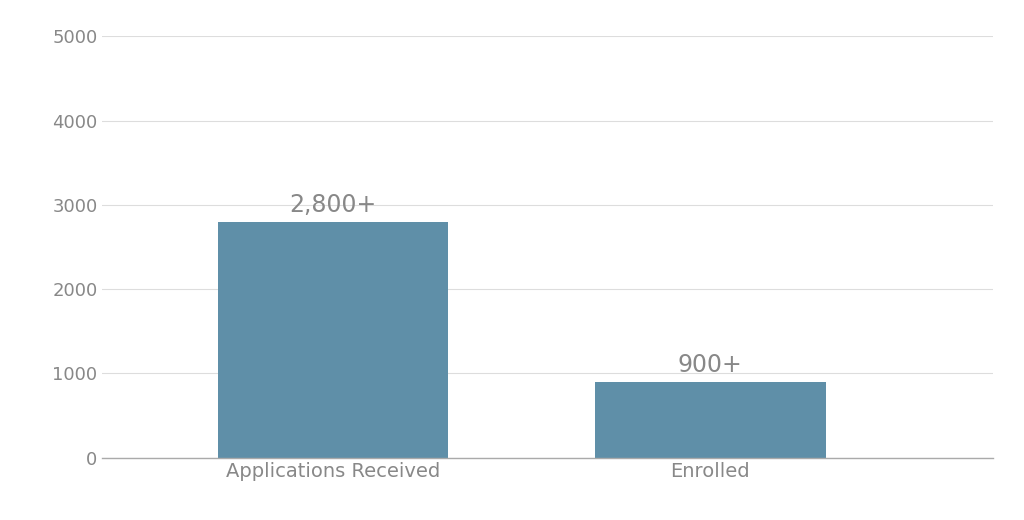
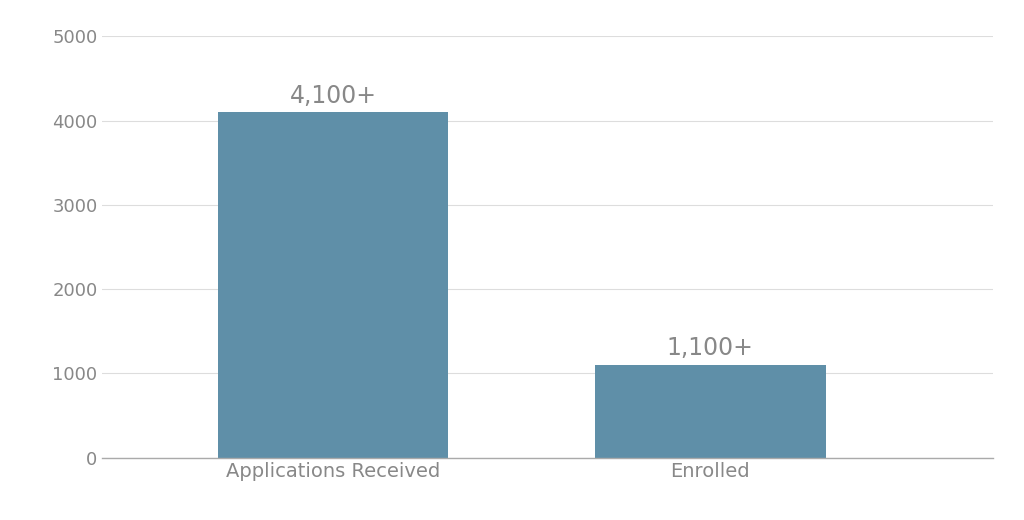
Applications Received: 2,800+ -> 4,100+
Enrolled: 900+ -> 1,100+
